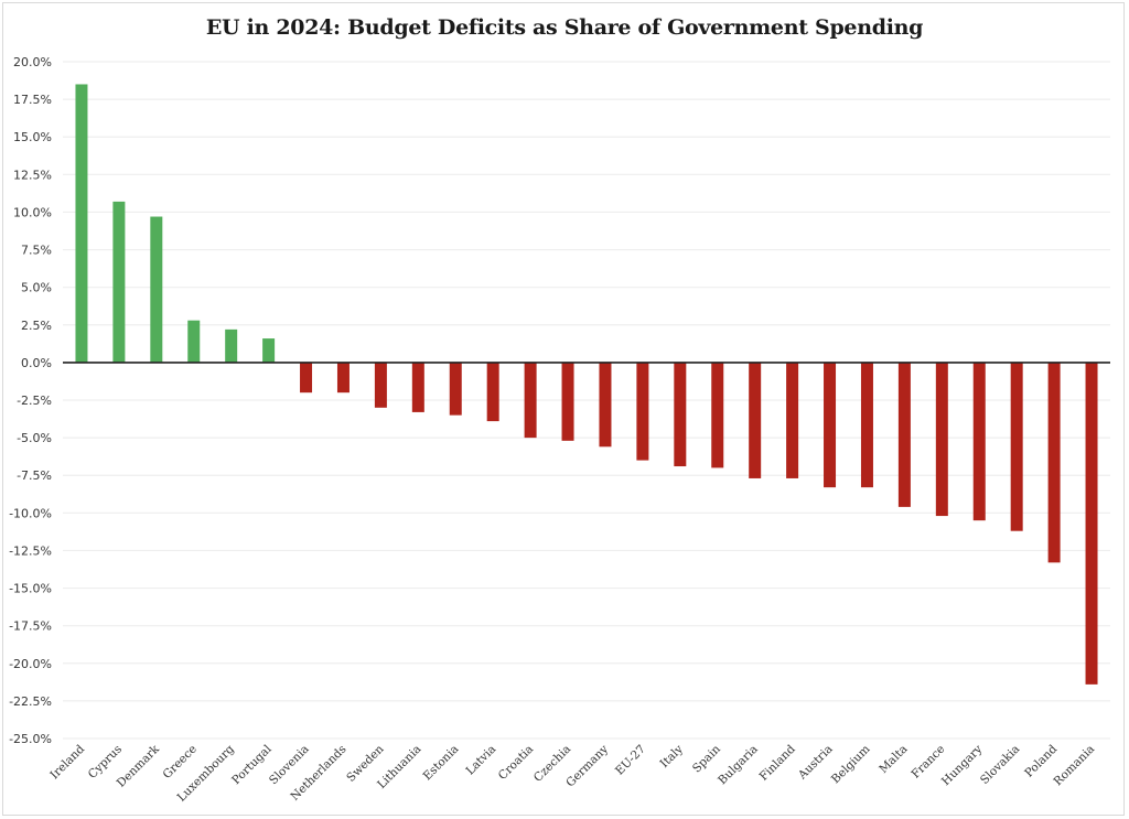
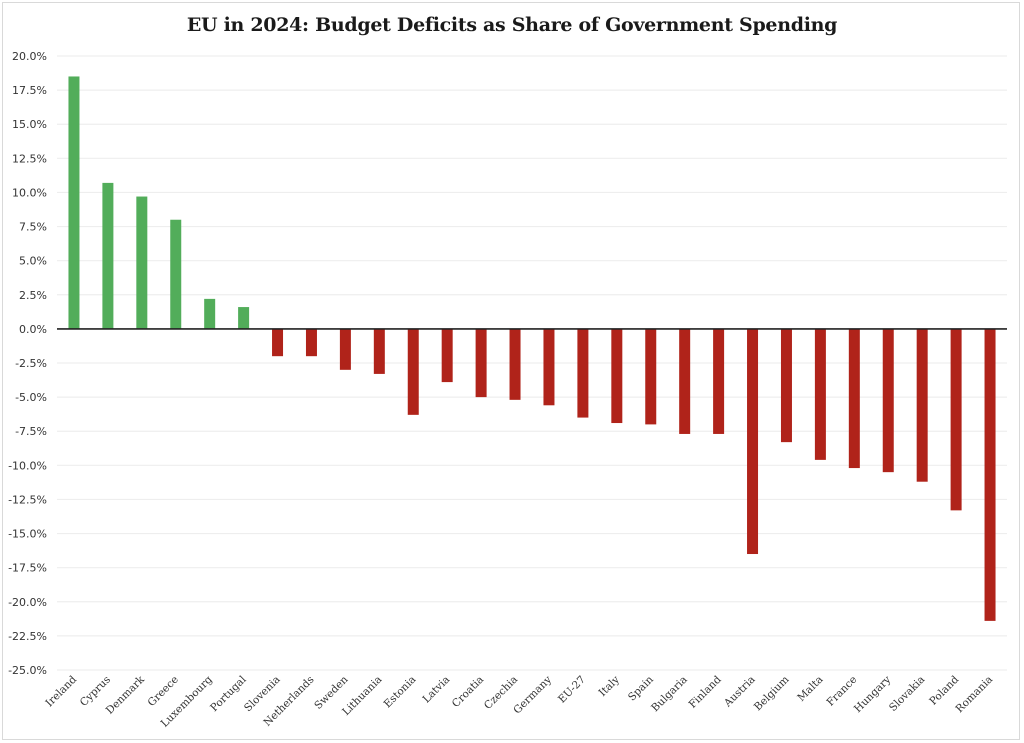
Greece: 2.8% -> 8.0%
Estonia: -3.5% -> -6.3%
Austria: -8.3% -> -16.5%
